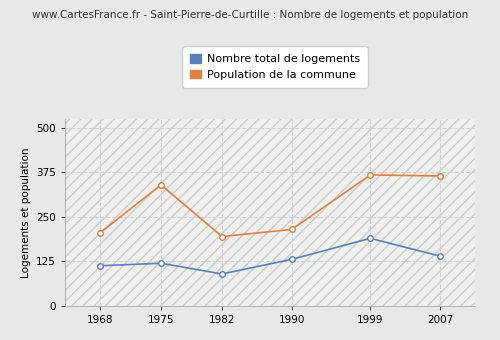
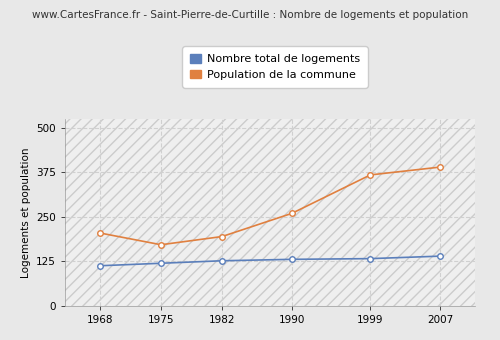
Population de la commune/1975: 340 -> 172
Nombre total de logements/1982: 90 -> 127
Population de la commune/1990: 215 -> 260
Nombre total de logements/1999: 190 -> 133
Population de la commune/2007: 365 -> 390
